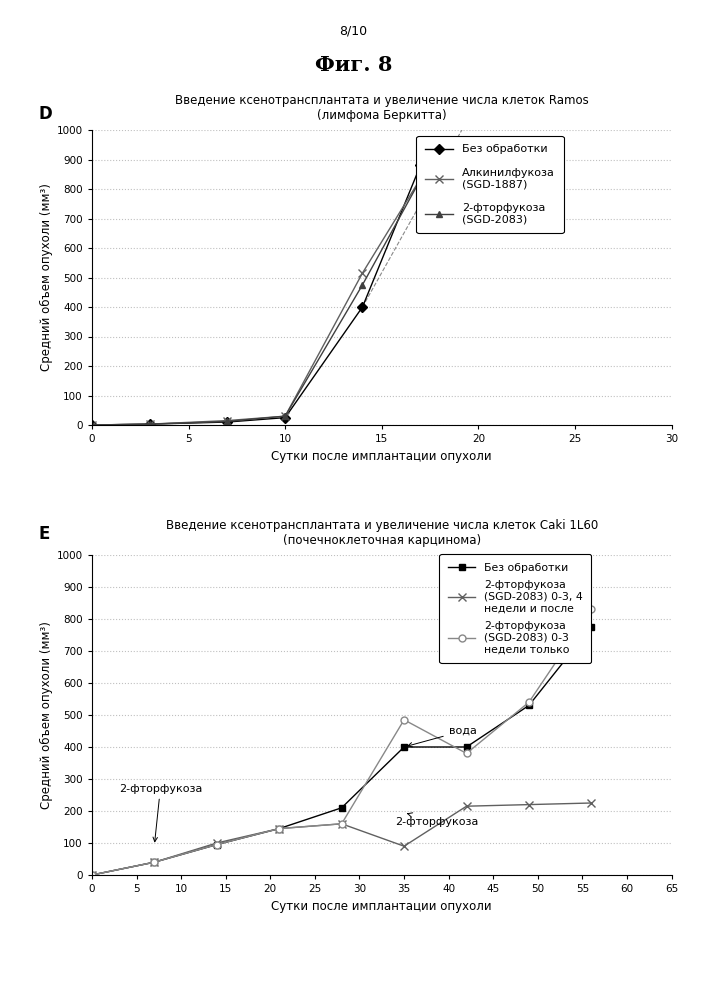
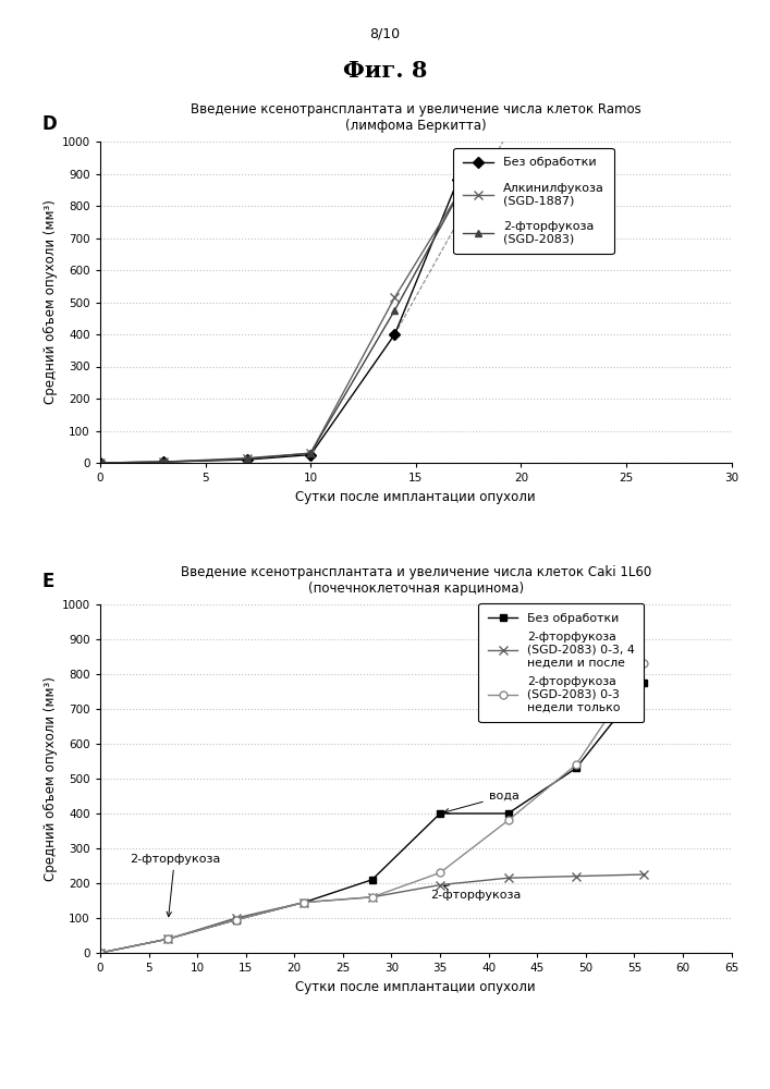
2-фторфукоза (SGD-2083) 0-3, 4 недели и после/35: 90 -> 195
2-фторфукоза (SGD-2083) 0-3 недели только/35: 485 -> 230
